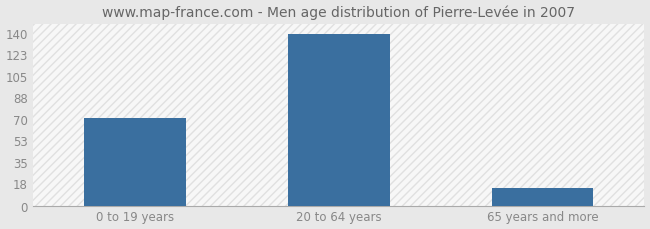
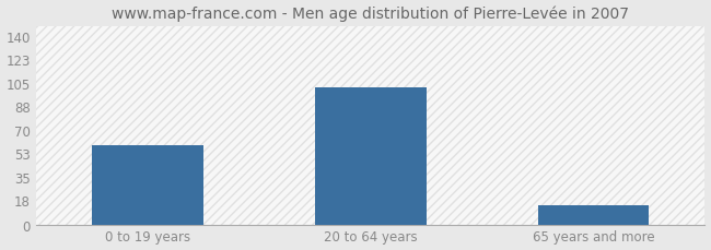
0 to 19 years: 71 -> 59
20 to 64 years: 139 -> 102
